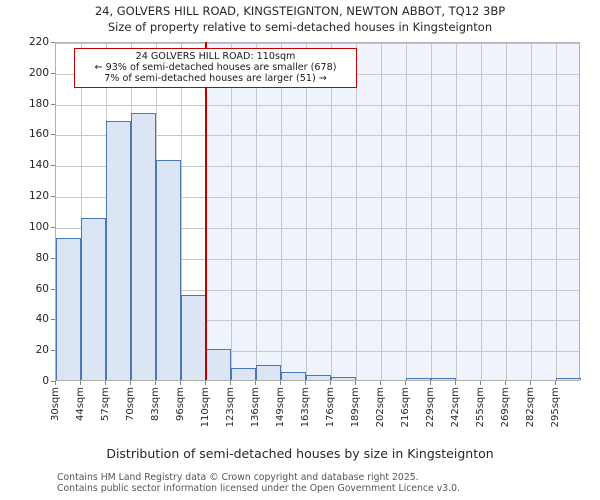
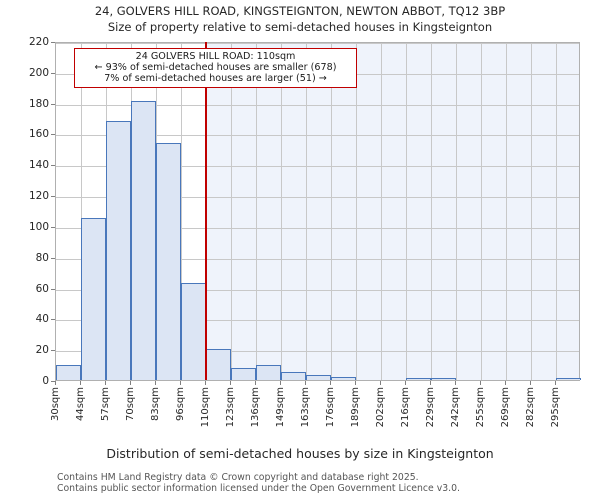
30sqm: 92 -> 10
70sqm: 173 -> 181
83sqm: 143 -> 154
96sqm: 55 -> 63
